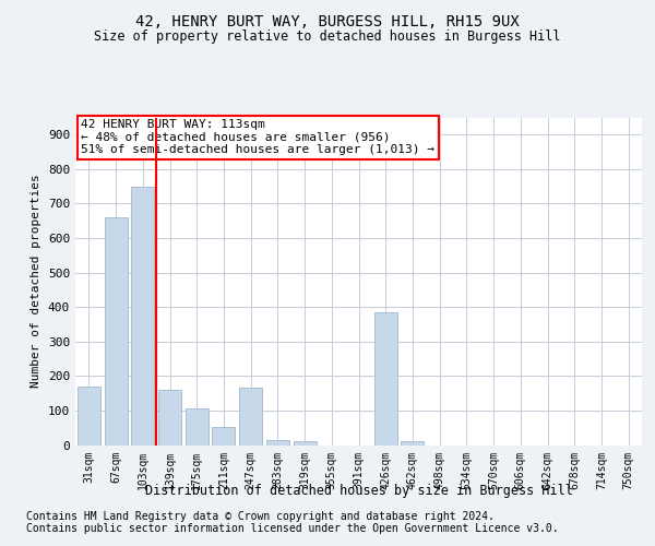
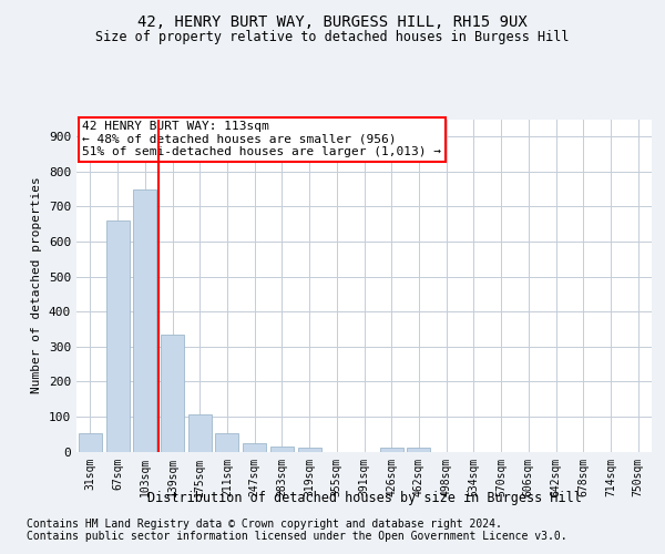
31sqm: 170 -> 52
139sqm: 160 -> 335
247sqm: 165 -> 25
426sqm: 385 -> 10
